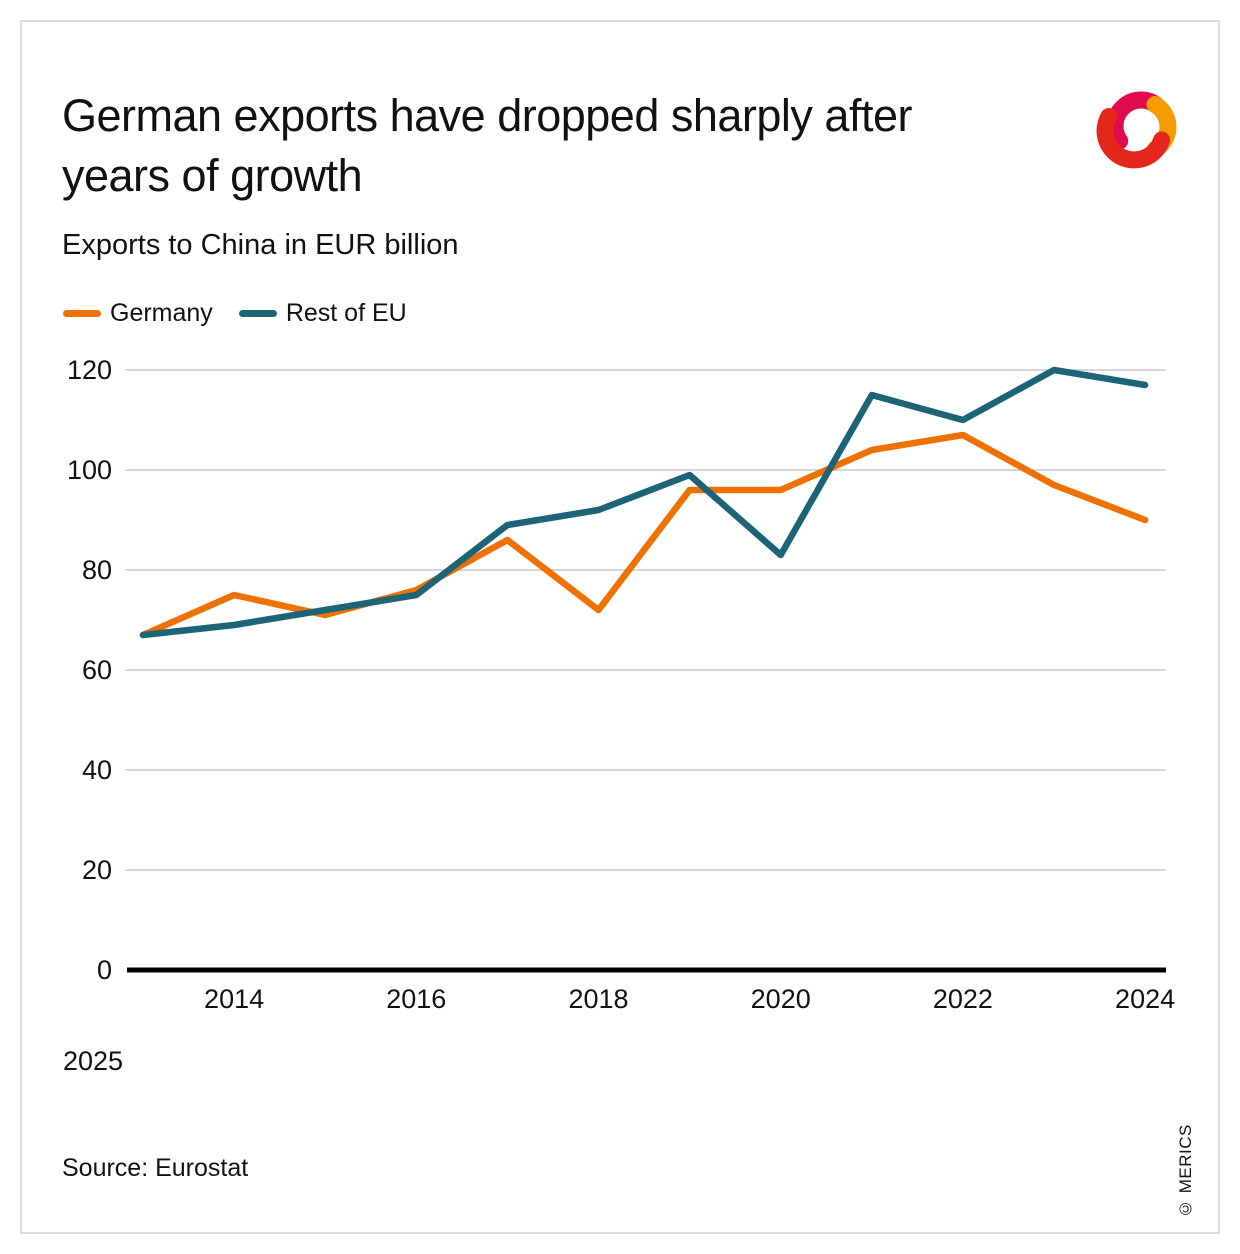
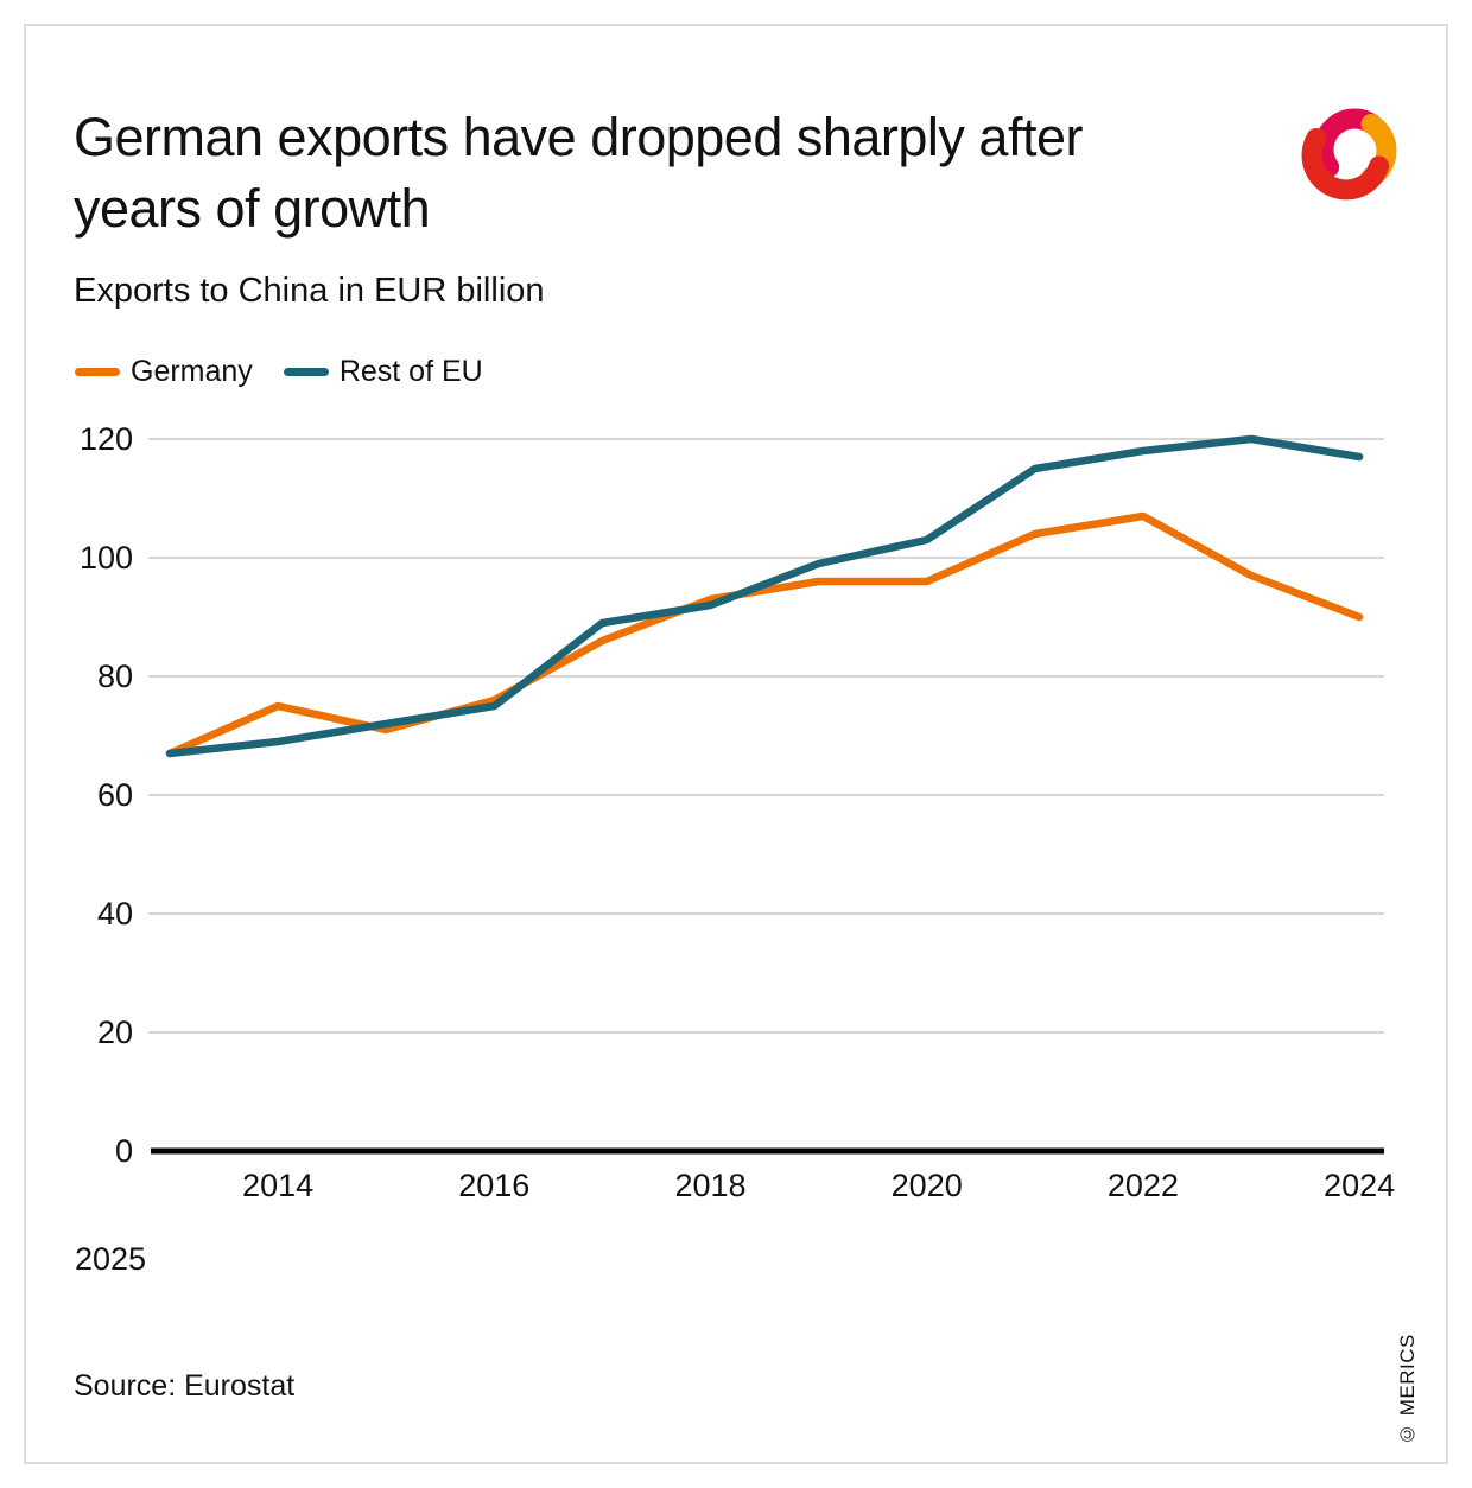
Germany/2018: 72 -> 93
Rest of EU/2020: 83 -> 103
Rest of EU/2022: 110 -> 118
